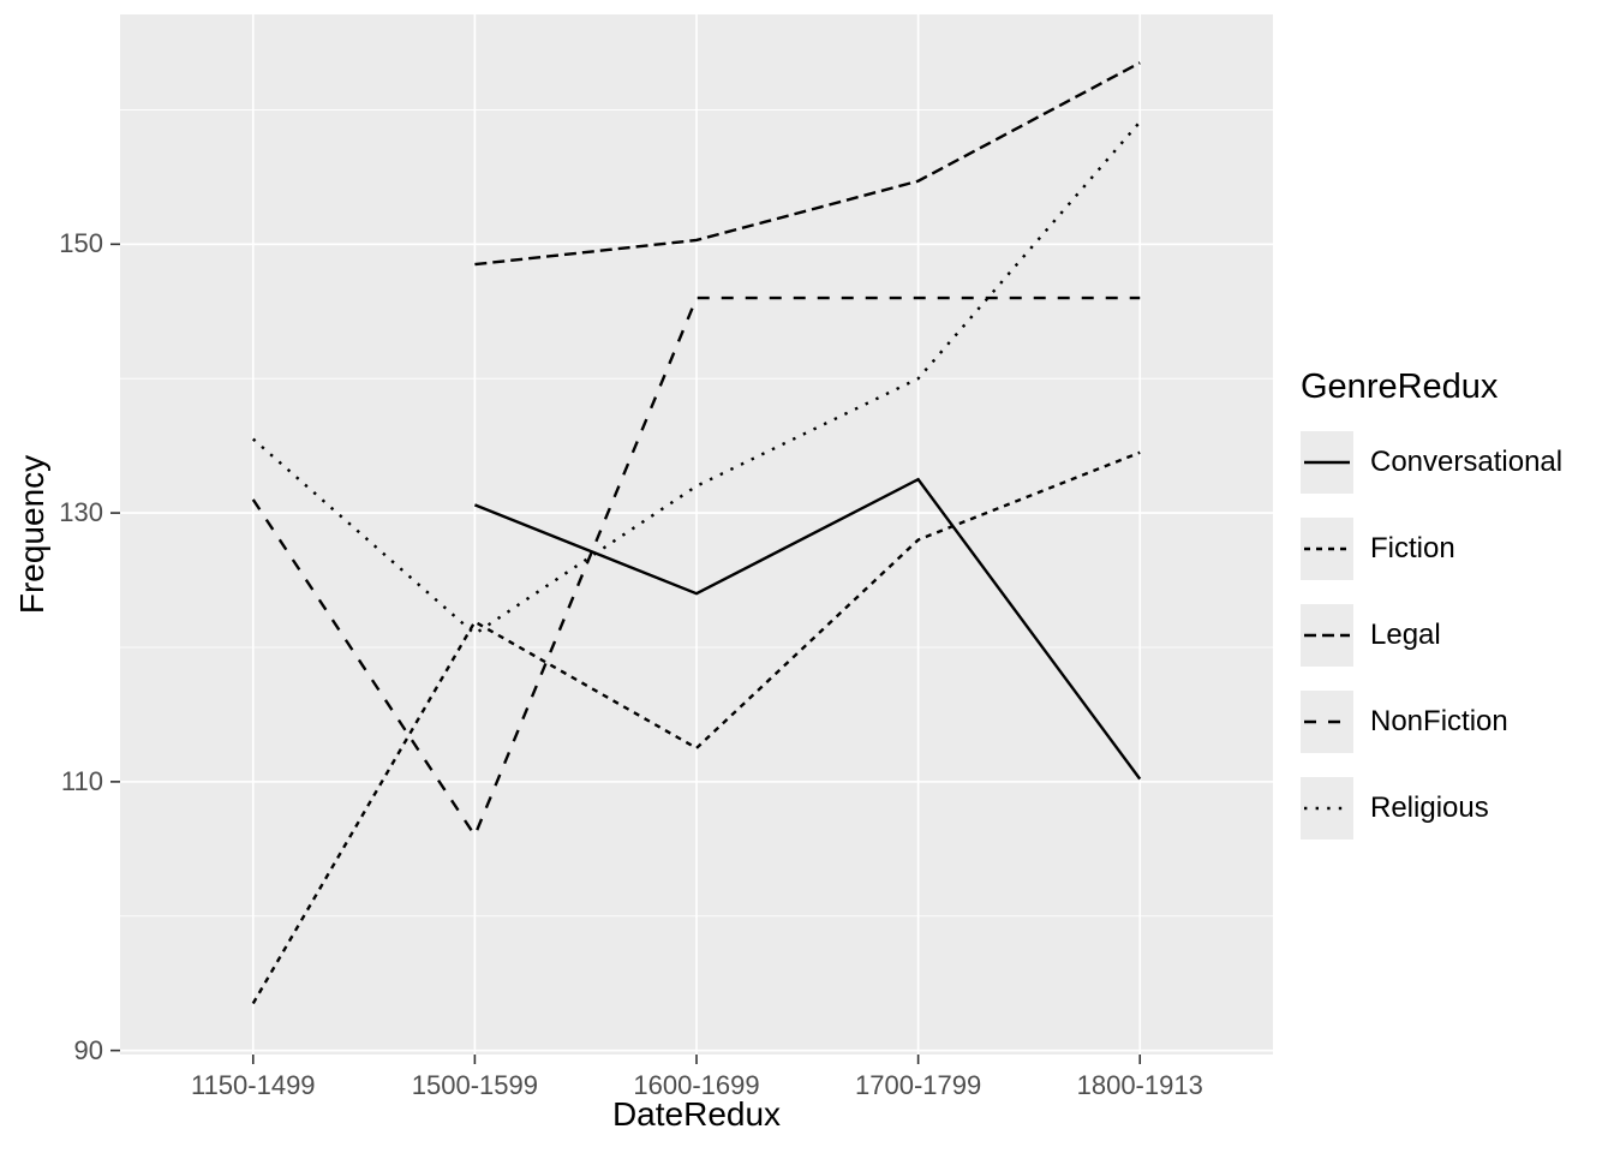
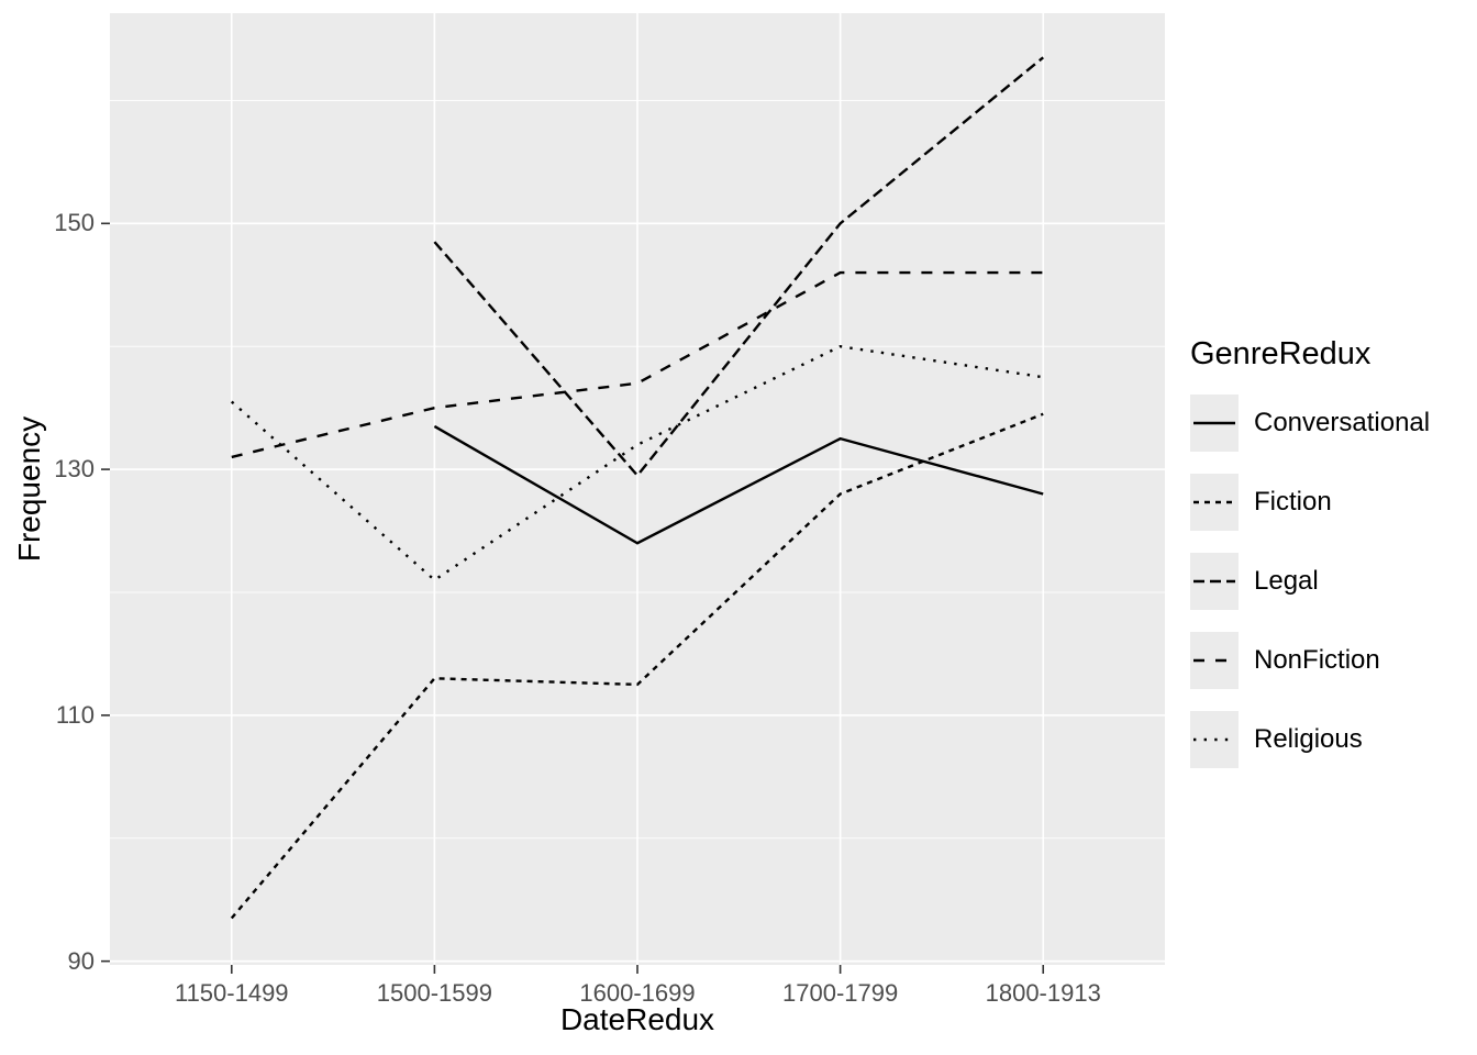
Conversational/1500-1599: 130.6 -> 133.5
Fiction/1500-1599: 121.9 -> 113.0
NonFiction/1500-1599: 106 -> 135
Legal/1600-1699: 150.3 -> 129.5
NonFiction/1600-1699: 146 -> 137
Legal/1700-1799: 154.7 -> 150.0
Conversational/1800-1913: 110.2 -> 128.0
Religious/1800-1913: 159.1 -> 137.5
